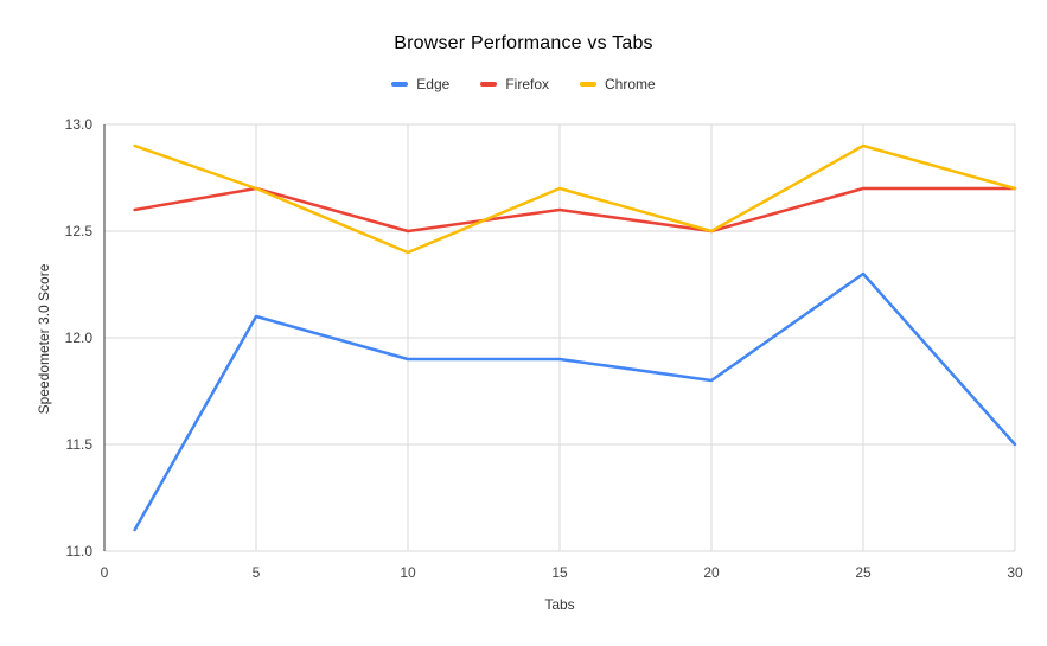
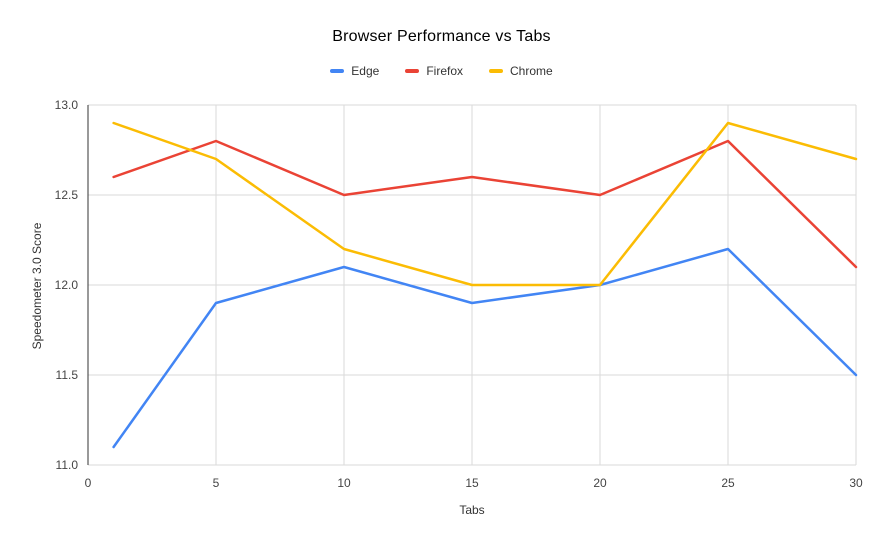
Edge/5: 12.1 -> 11.9
Firefox/5: 12.7 -> 12.8
Edge/10: 11.9 -> 12.1
Chrome/10: 12.4 -> 12.2
Chrome/15: 12.7 -> 12.0
Edge/20: 11.8 -> 12.0
Chrome/20: 12.5 -> 12.0
Edge/25: 12.3 -> 12.2
Firefox/25: 12.7 -> 12.8
Firefox/30: 12.7 -> 12.1
